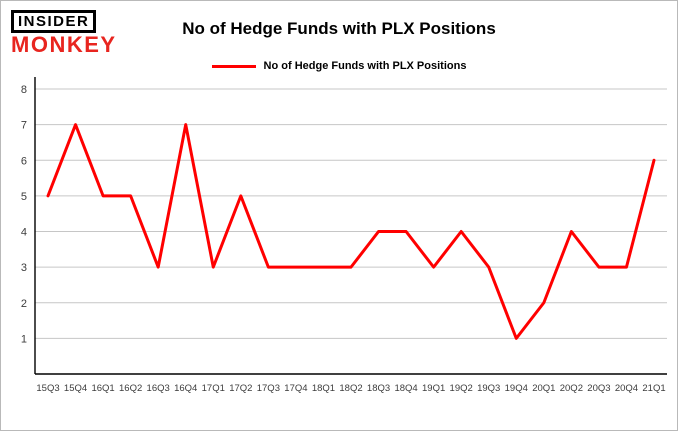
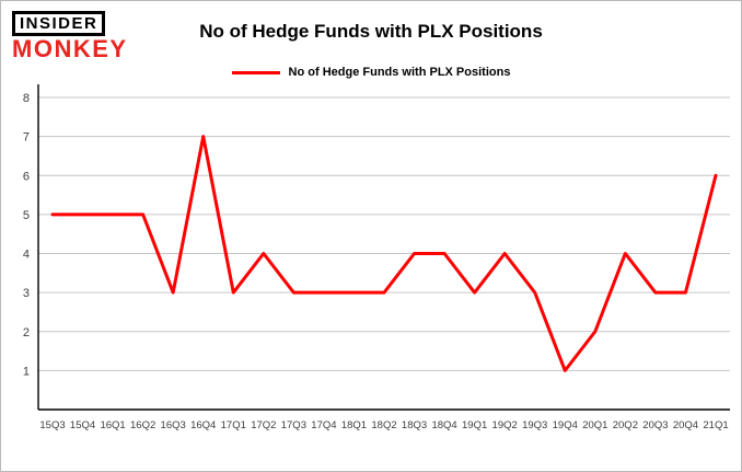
15Q4: 7 -> 5
17Q2: 5 -> 4
